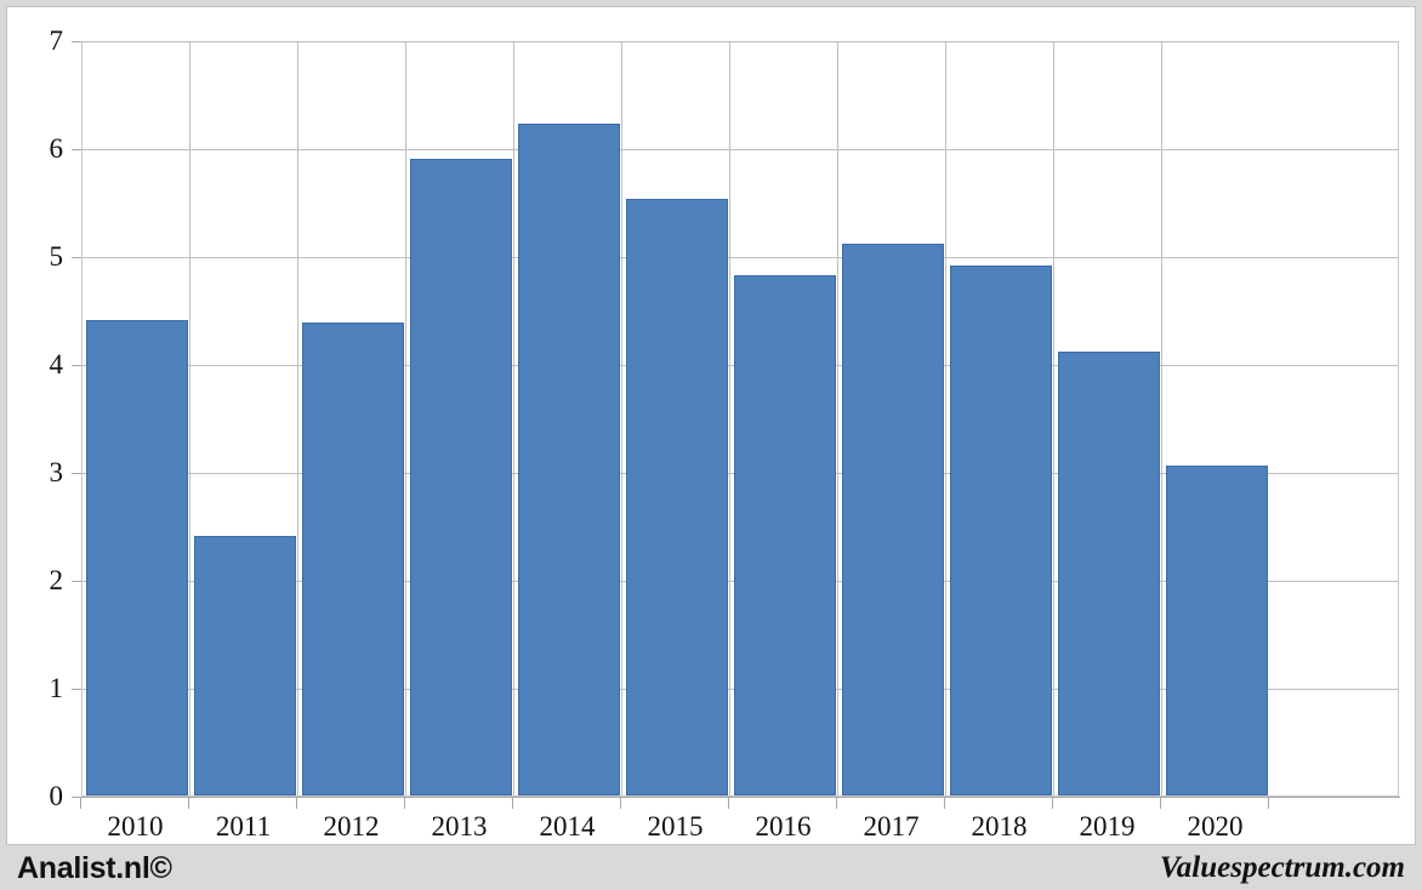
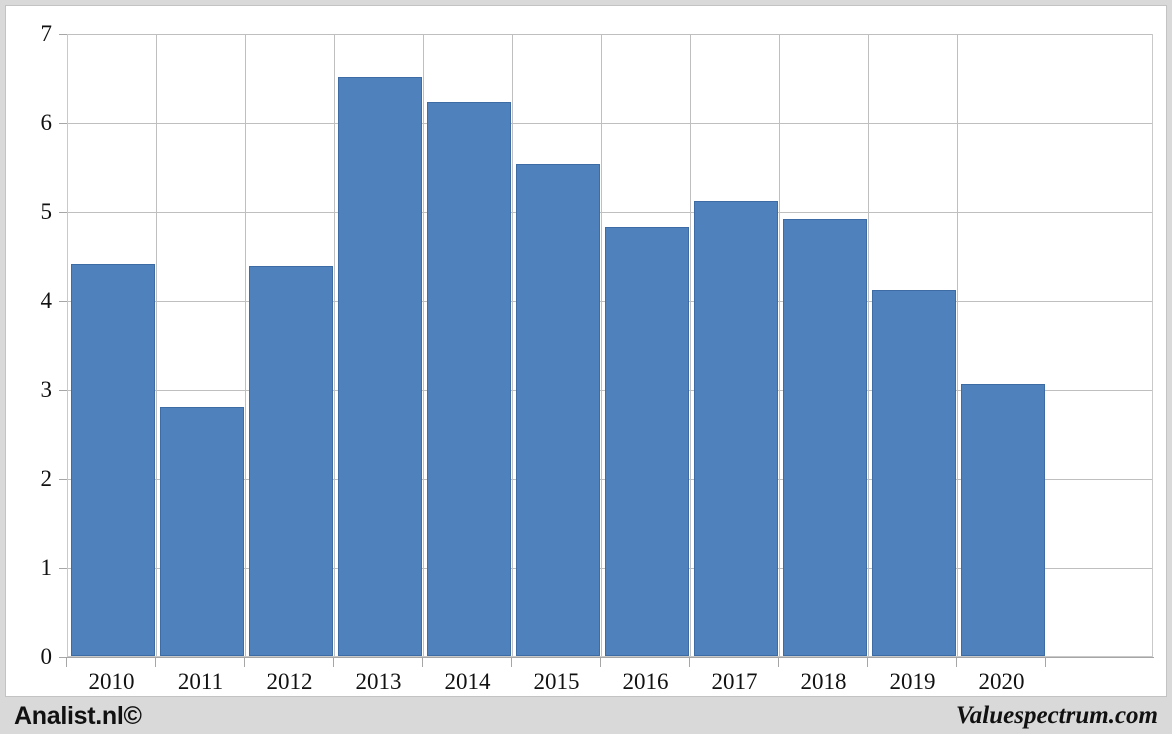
2011: 2.4 -> 2.8
2013: 5.9 -> 6.5
